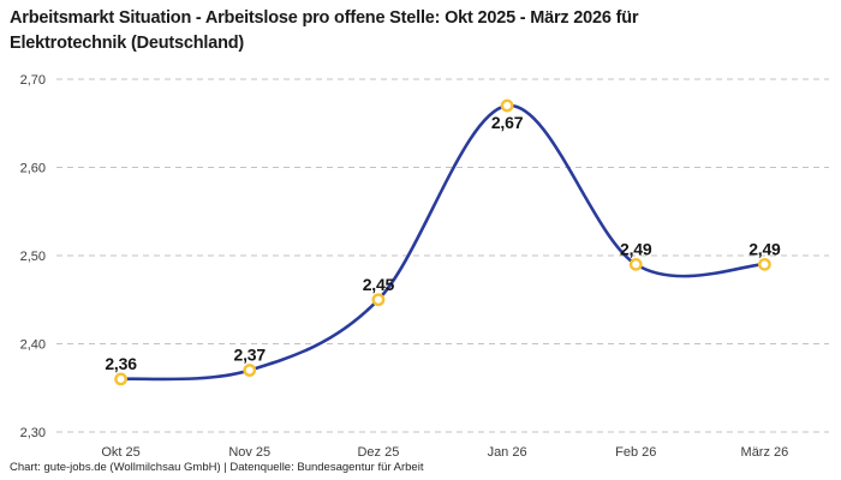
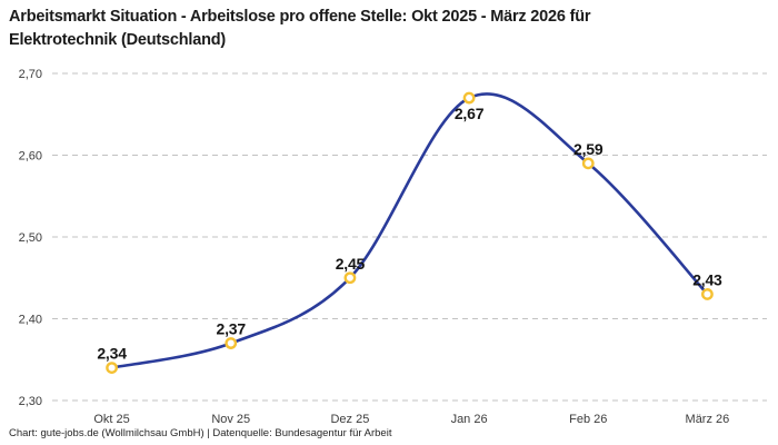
Okt 25: 2,36 -> 2,34
Feb 26: 2,49 -> 2,59
März 26: 2,49 -> 2,43
